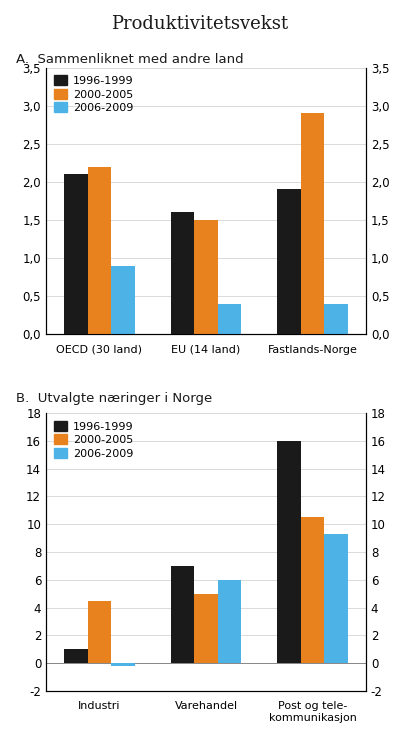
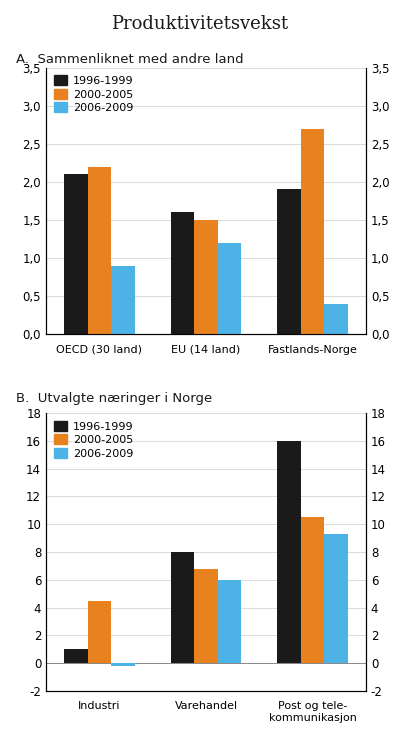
2006-2009/EU (14 land): 0,4 -> 1,2
2000-2005/Fastlands-Norge: 2,9 -> 2,7
1996-1999/Varehandel: 7 -> 8
2000-2005/Varehandel: 5.0 -> 6.8
